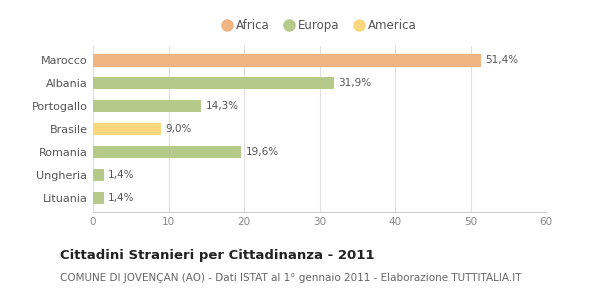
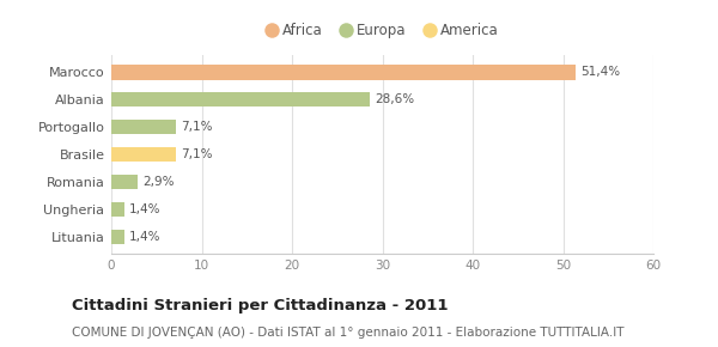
Albania: 31,9% -> 28,6%
Portogallo: 14,3% -> 7,1%
Brasile: 9,0% -> 7,1%
Romania: 19,6% -> 2,9%
